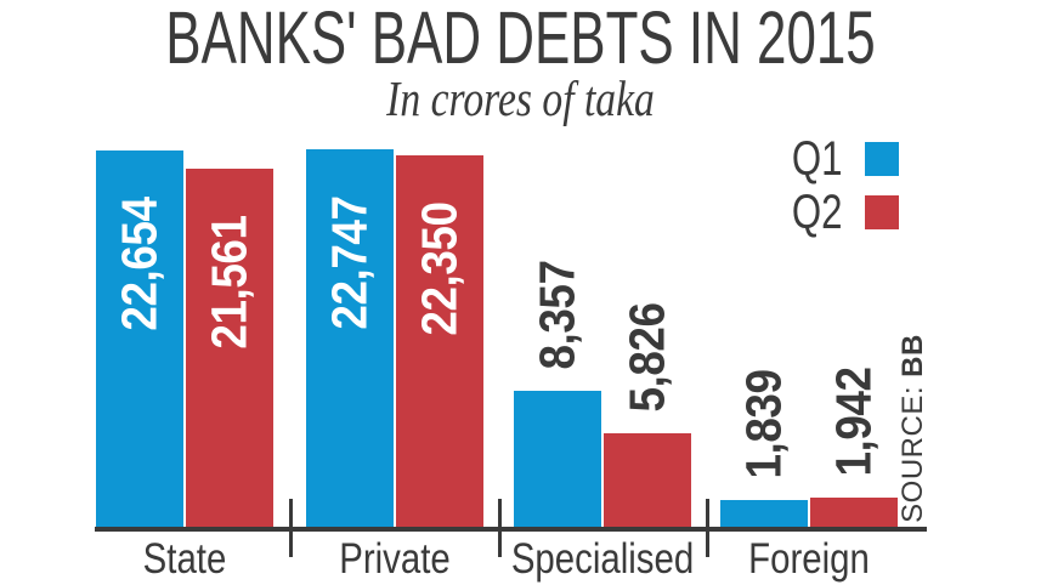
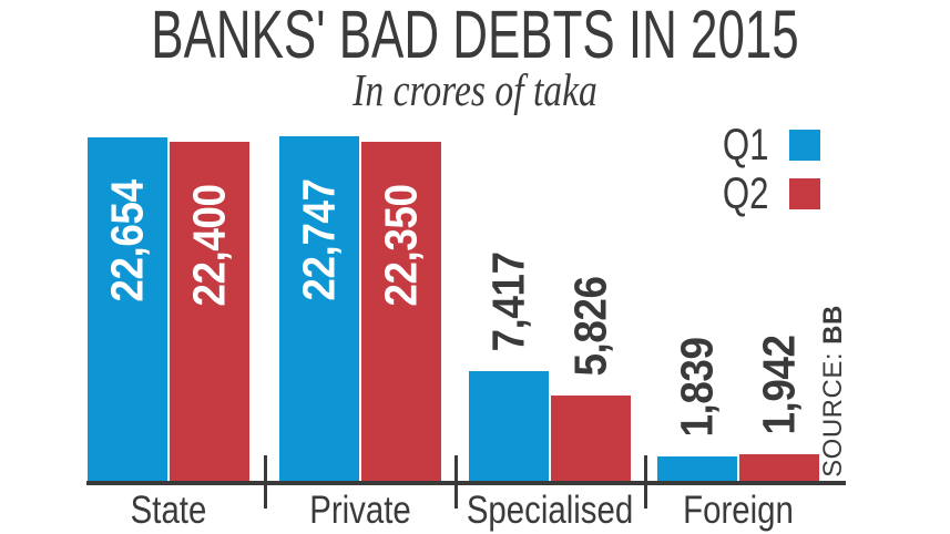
Q2/State: 21,561 -> 22,400
Q1/Specialised: 8,357 -> 7,417
